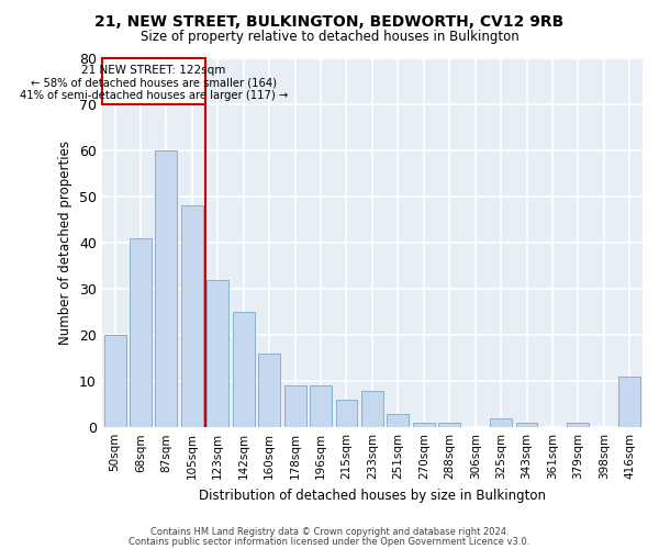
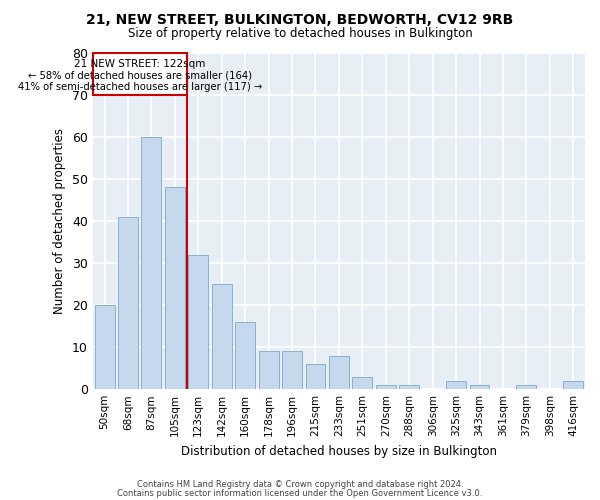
416sqm: 11 -> 2
